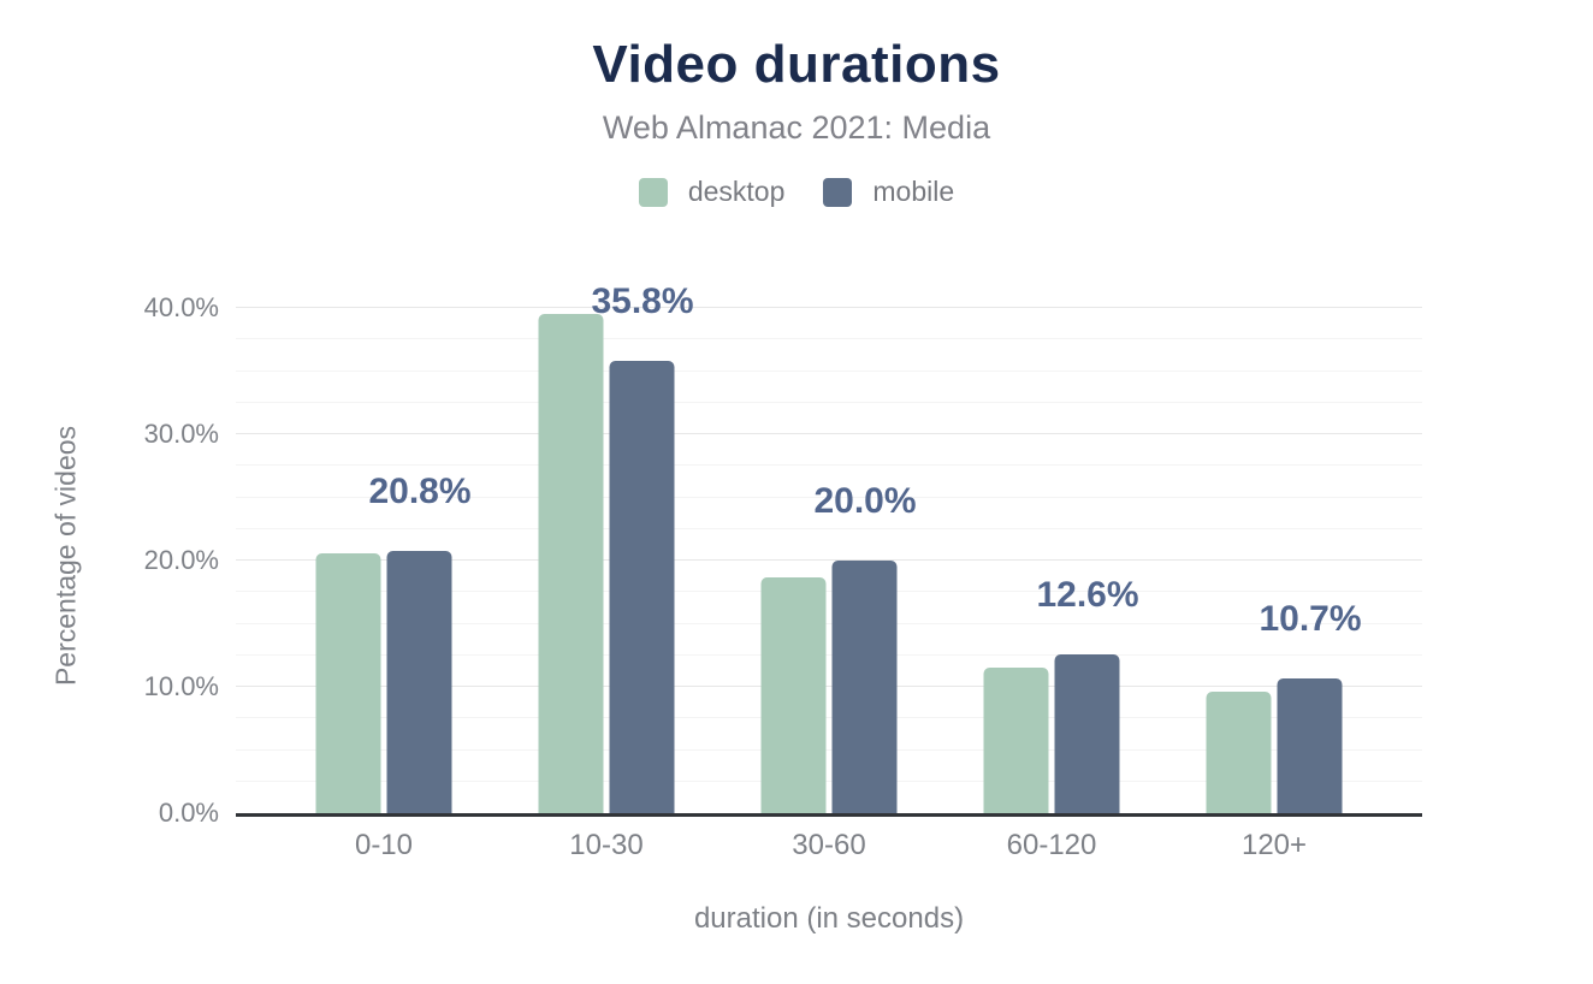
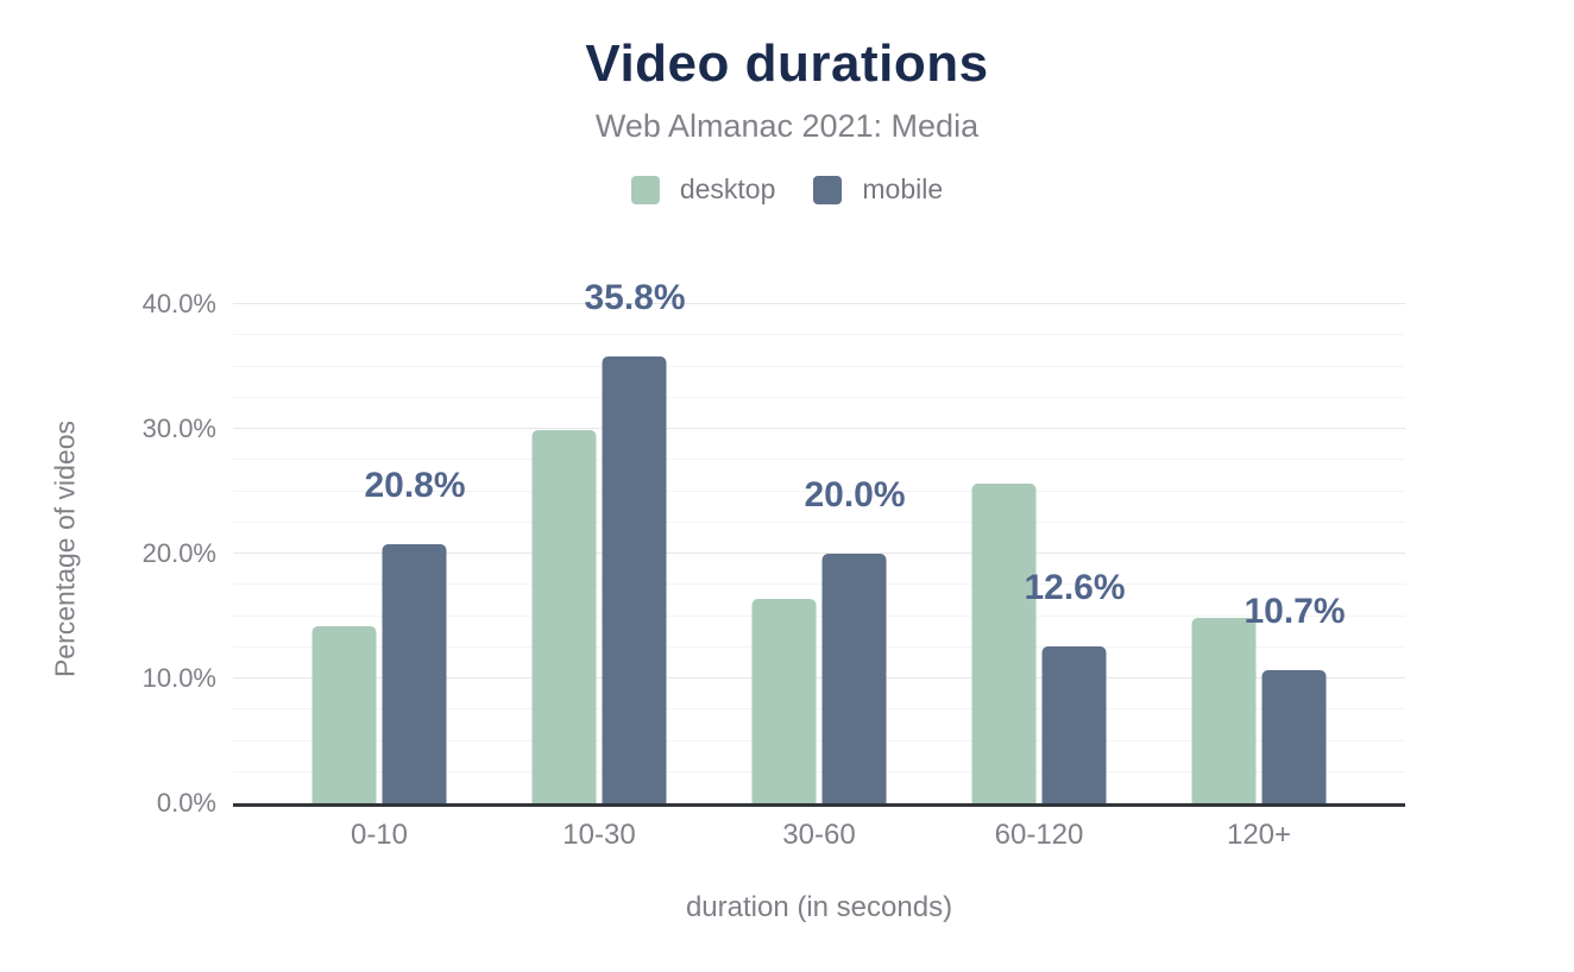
desktop/0-10: 20.6% -> 14.2%
desktop/10-30: 39.5% -> 29.9%
desktop/30-60: 18.7% -> 16.4%
desktop/60-120: 11.5% -> 25.6%
desktop/120+: 9.6% -> 14.9%
